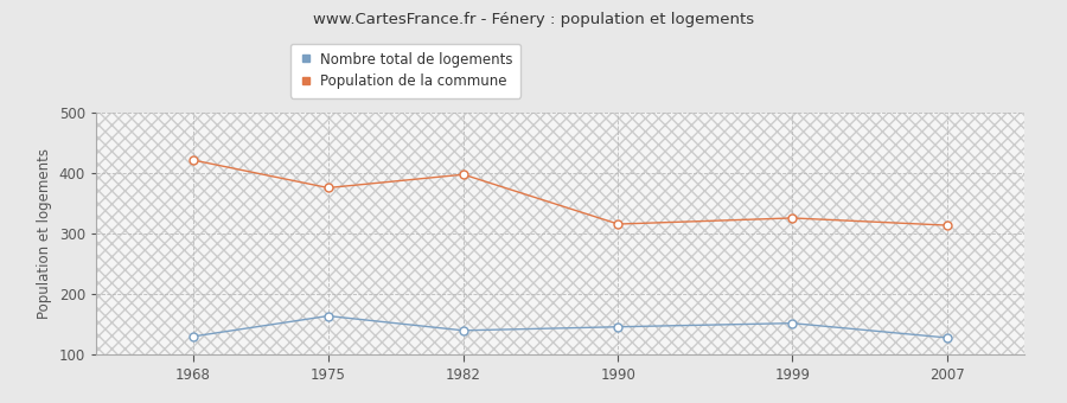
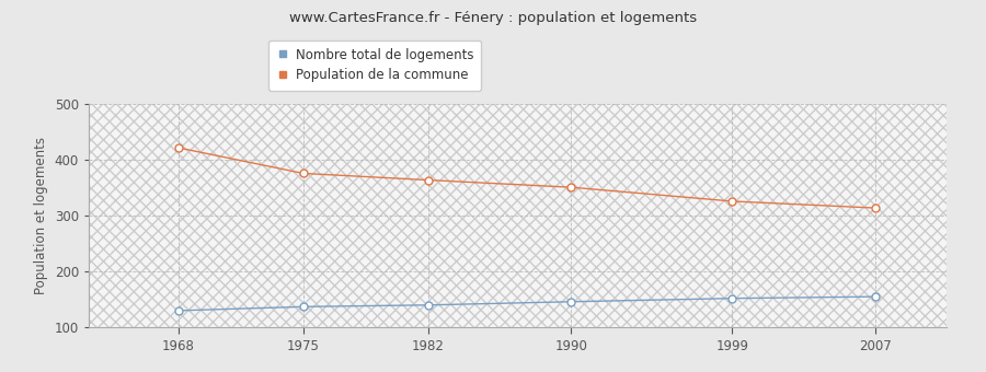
Nombre total de logements/1975: 164 -> 137
Population de la commune/1982: 398 -> 364
Population de la commune/1990: 316 -> 351
Nombre total de logements/2007: 128 -> 155
